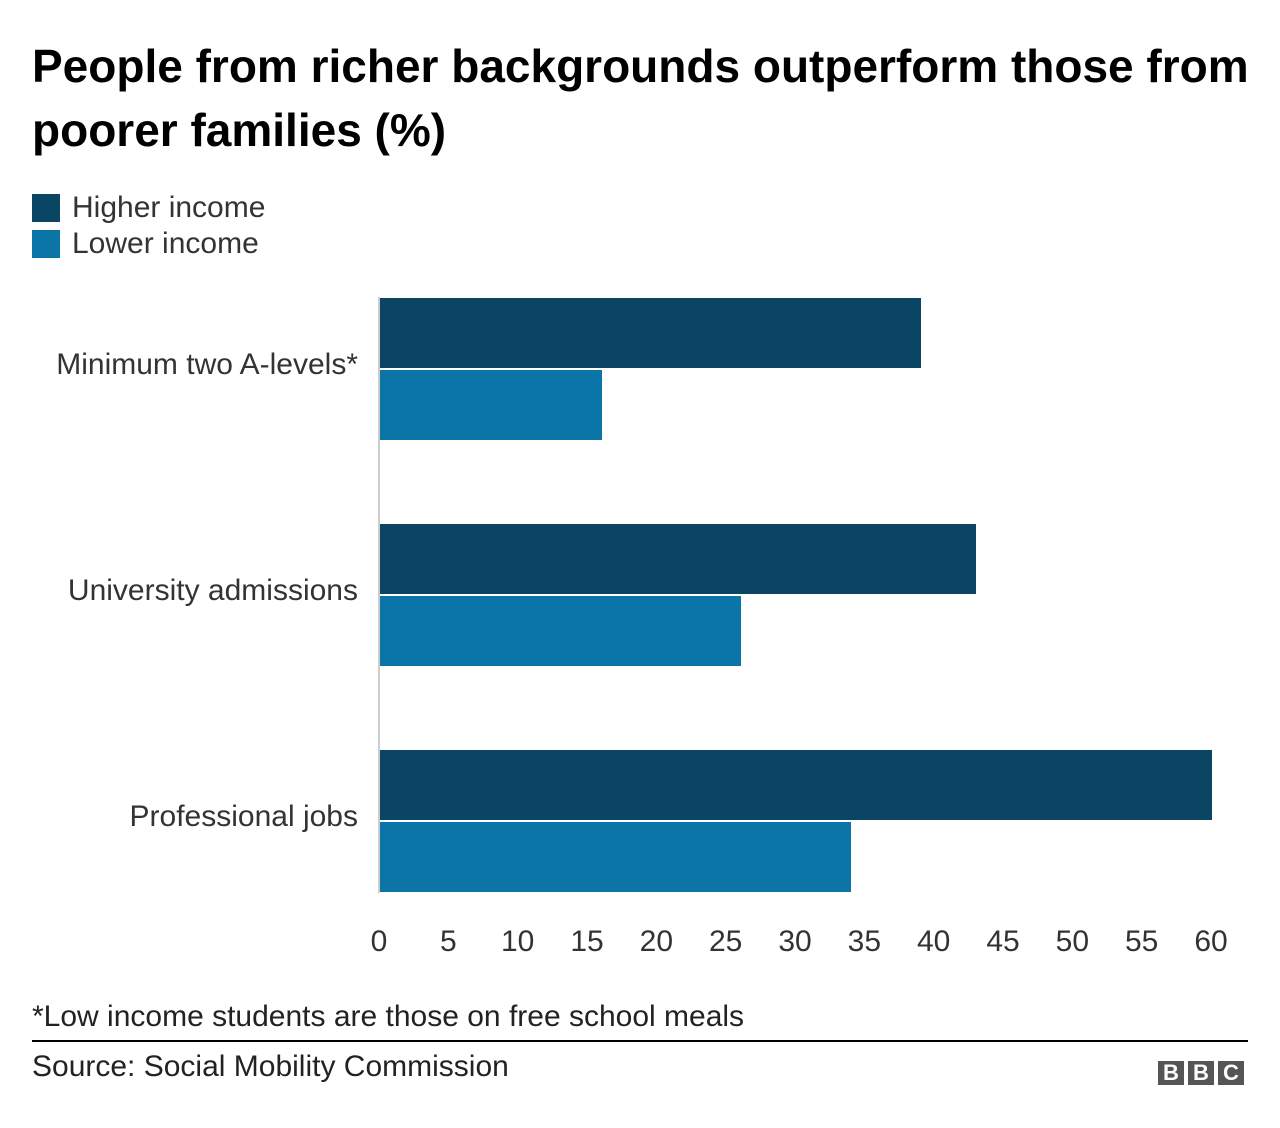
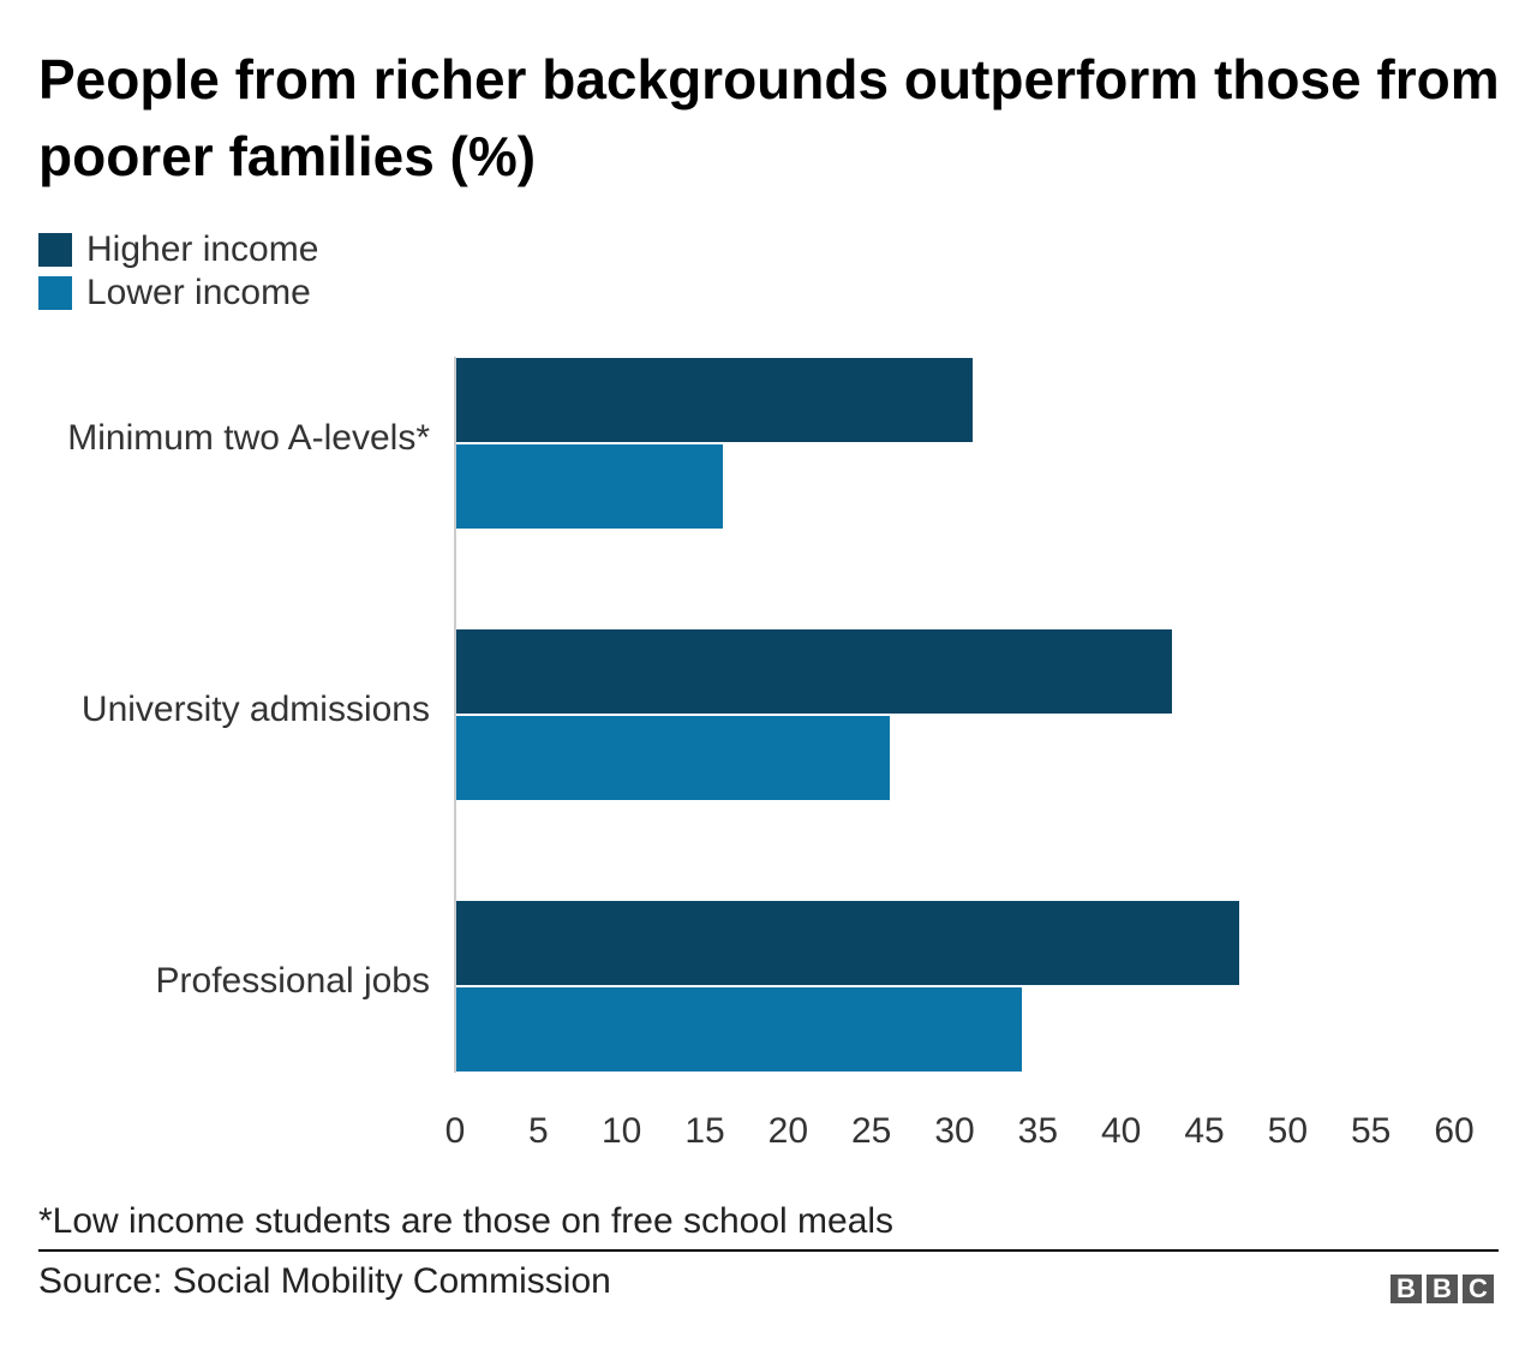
Higher income/Minimum two A-levels*: 39 -> 31
Higher income/Professional jobs: 60 -> 47
